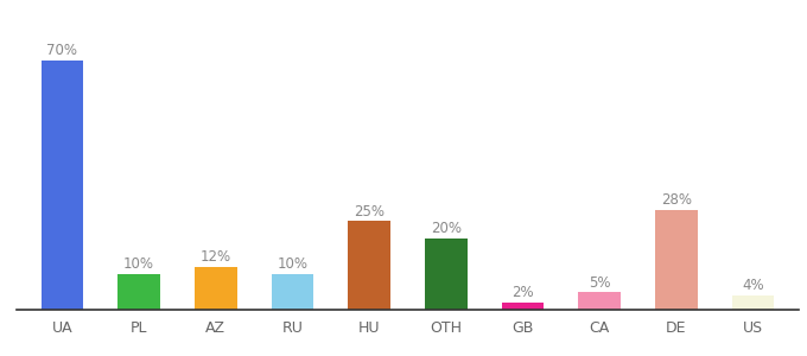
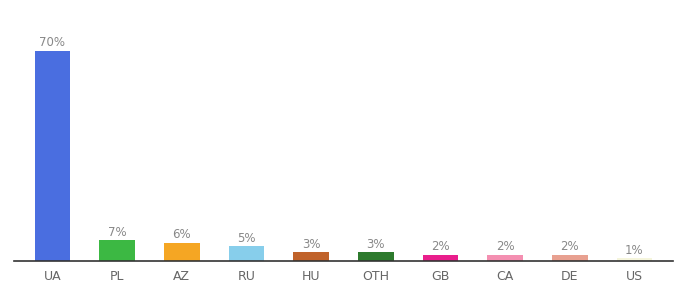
PL: 10% -> 7%
AZ: 12% -> 6%
RU: 10% -> 5%
HU: 25% -> 3%
OTH: 20% -> 3%
CA: 5% -> 2%
DE: 28% -> 2%
US: 4% -> 1%
